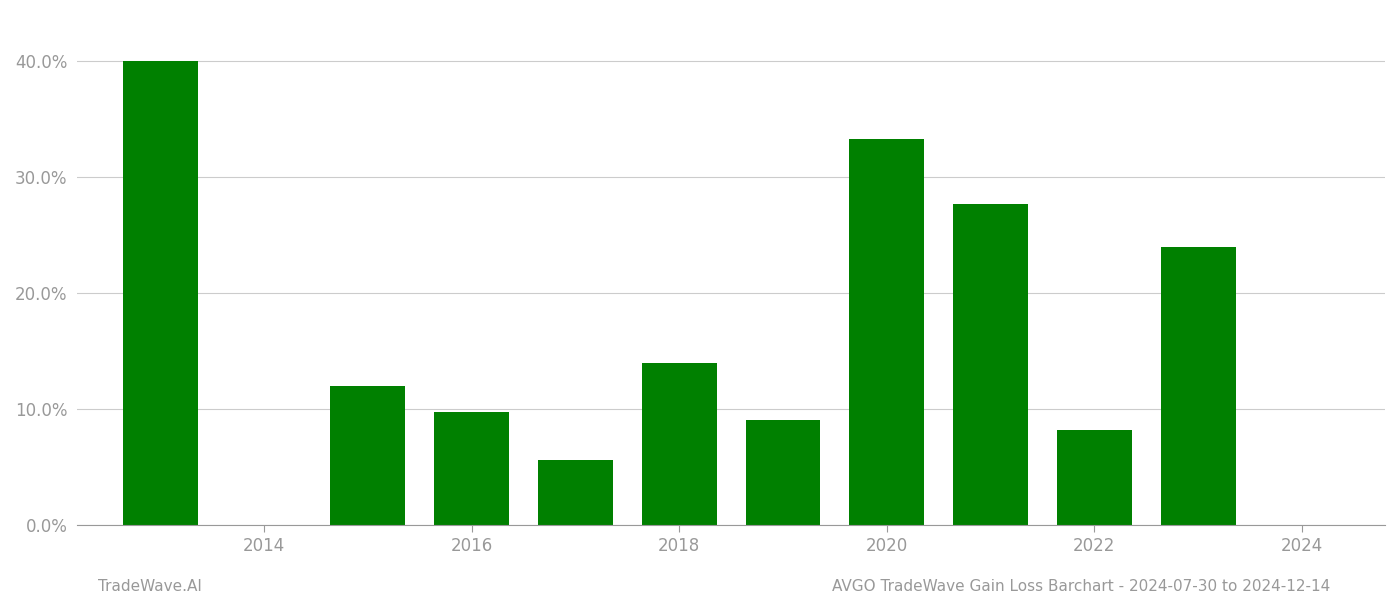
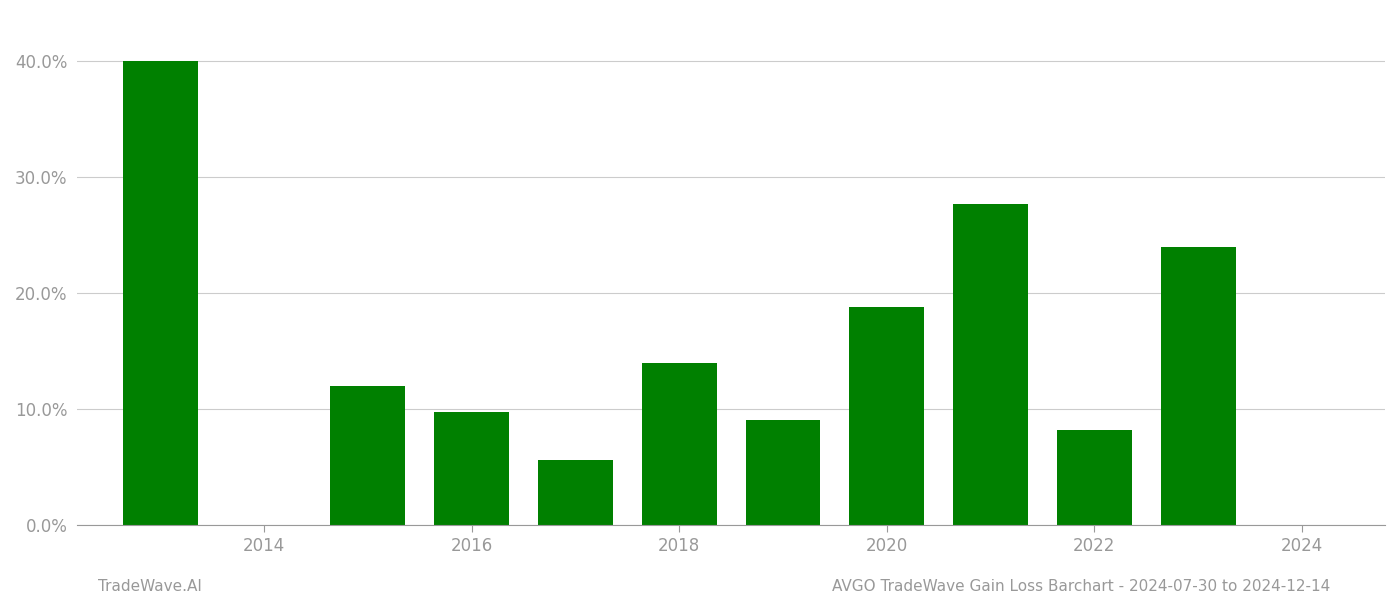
2020: 33.3% -> 18.8%
